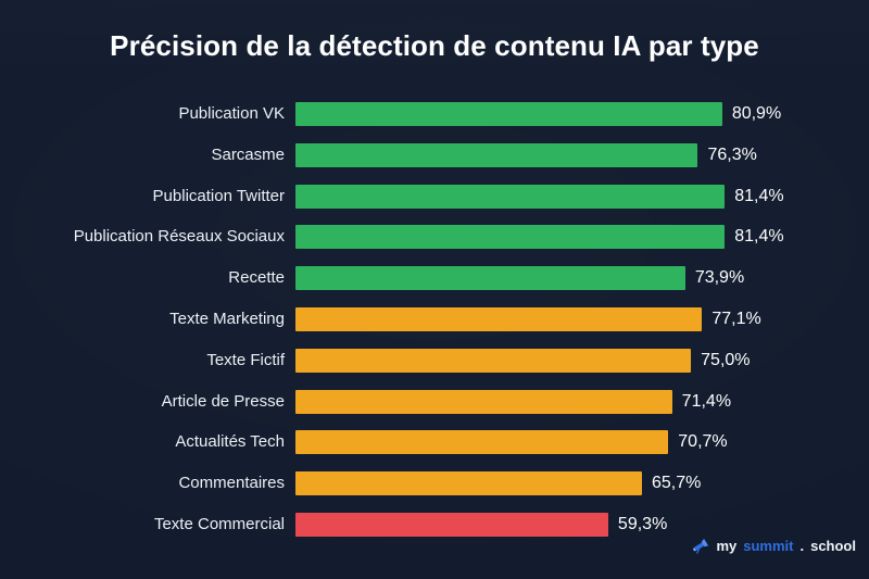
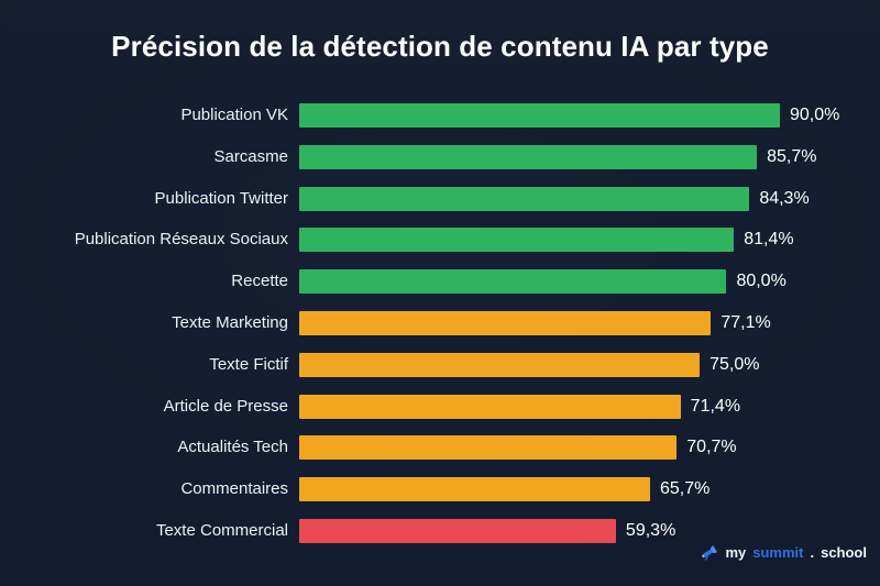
Publication VK: 80,9% -> 90,0%
Sarcasme: 76,3% -> 85,7%
Publication Twitter: 81,4% -> 84,3%
Recette: 73,9% -> 80,0%
